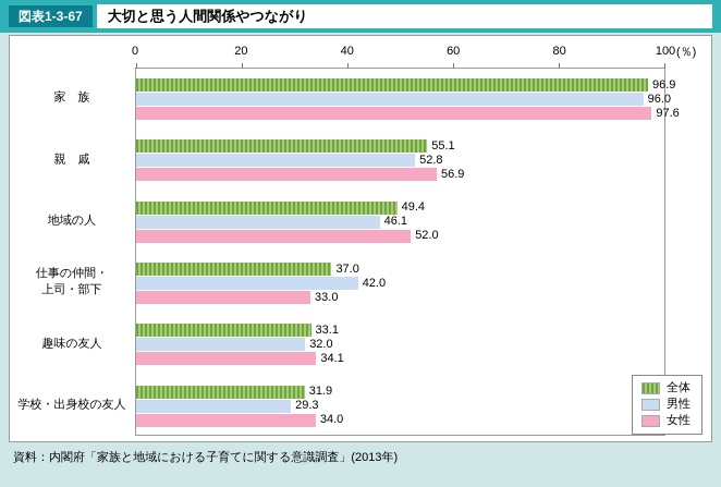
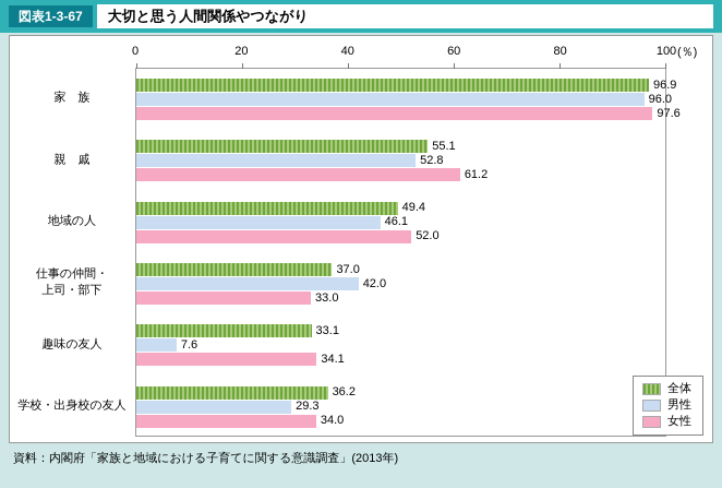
女性/親 戚: 56.9 -> 61.2
男性/趣味の友人: 32.0 -> 7.6
全体/学校・出身校の友人: 31.9 -> 36.2
